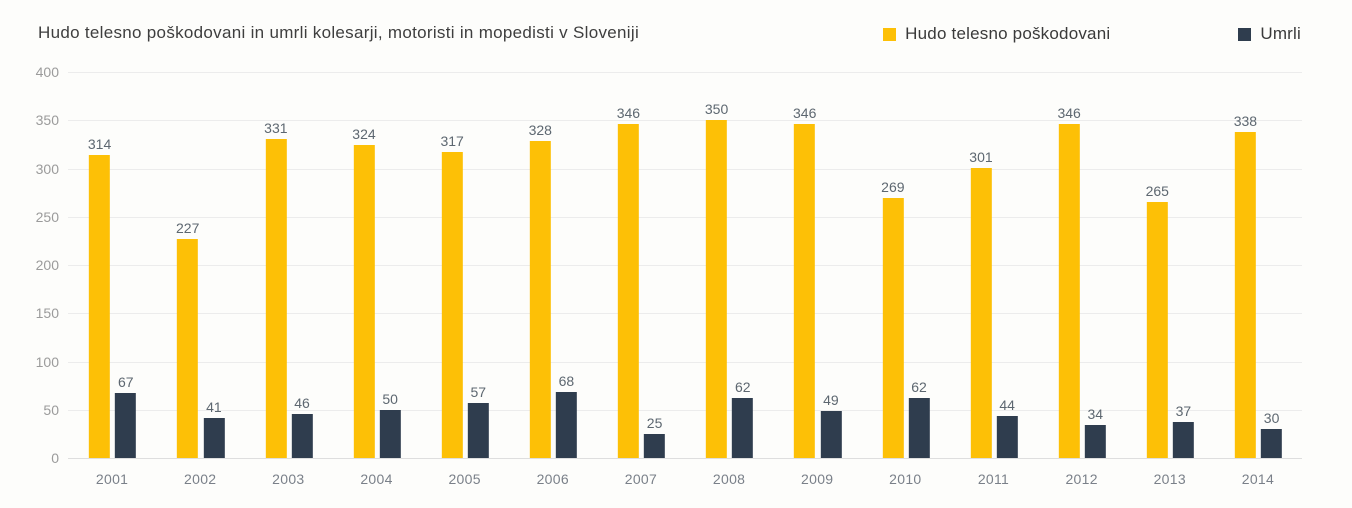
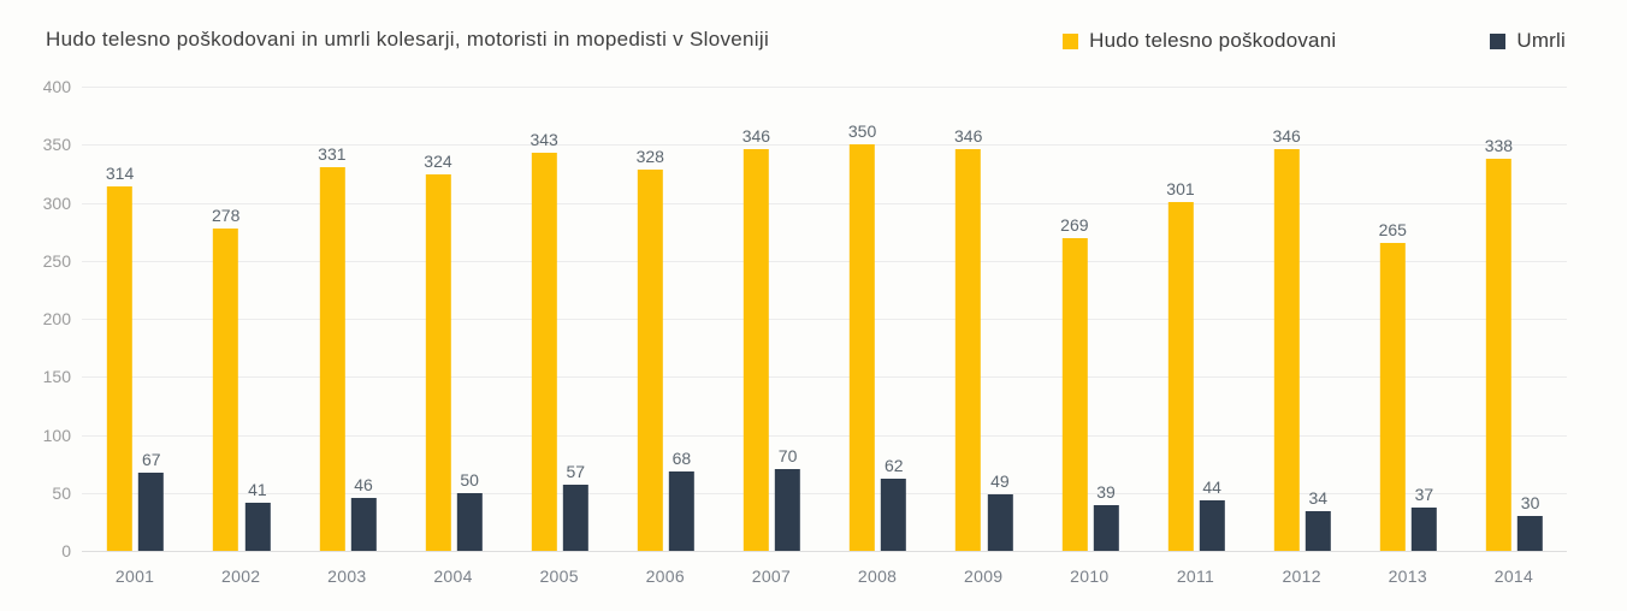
Hudo telesno poškodovani/2002: 227 -> 278
Hudo telesno poškodovani/2005: 317 -> 343
Umrli/2007: 25 -> 70
Umrli/2010: 62 -> 39
